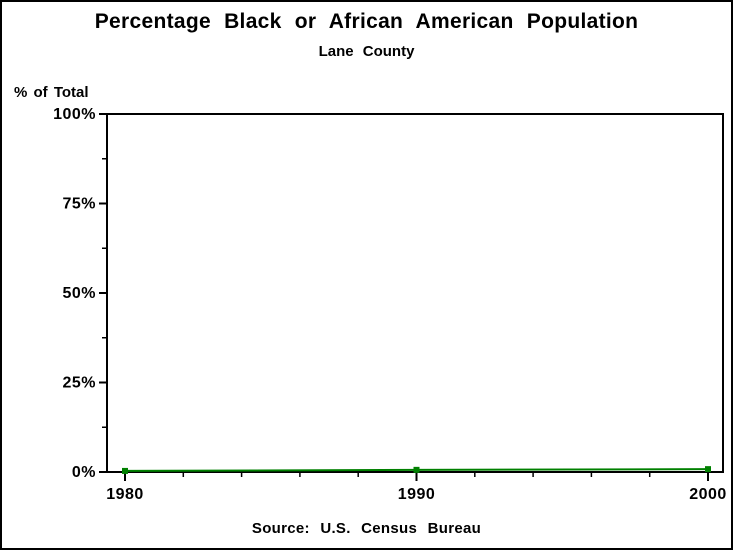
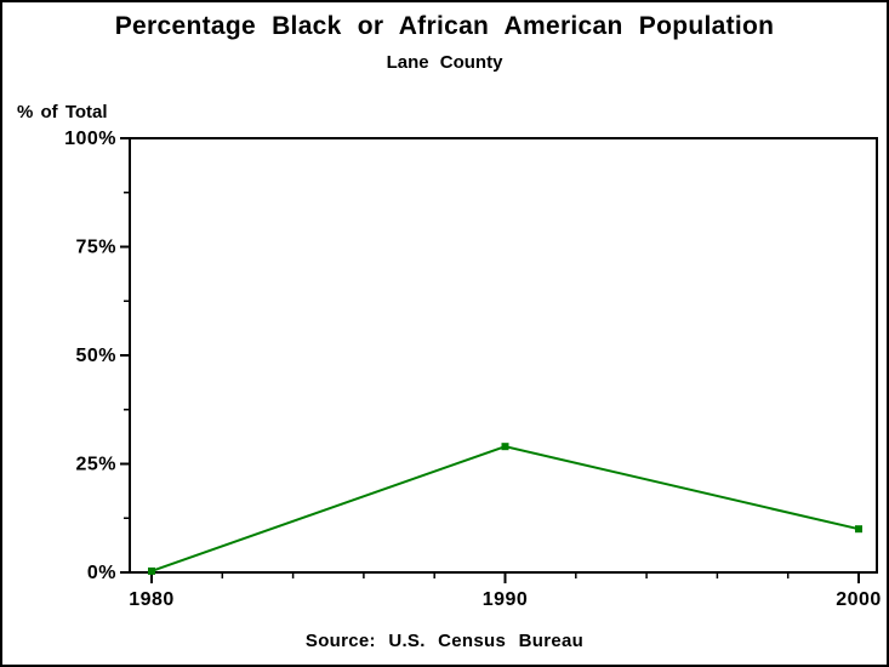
1990: 1% -> 29%
2000: 1% -> 10%
